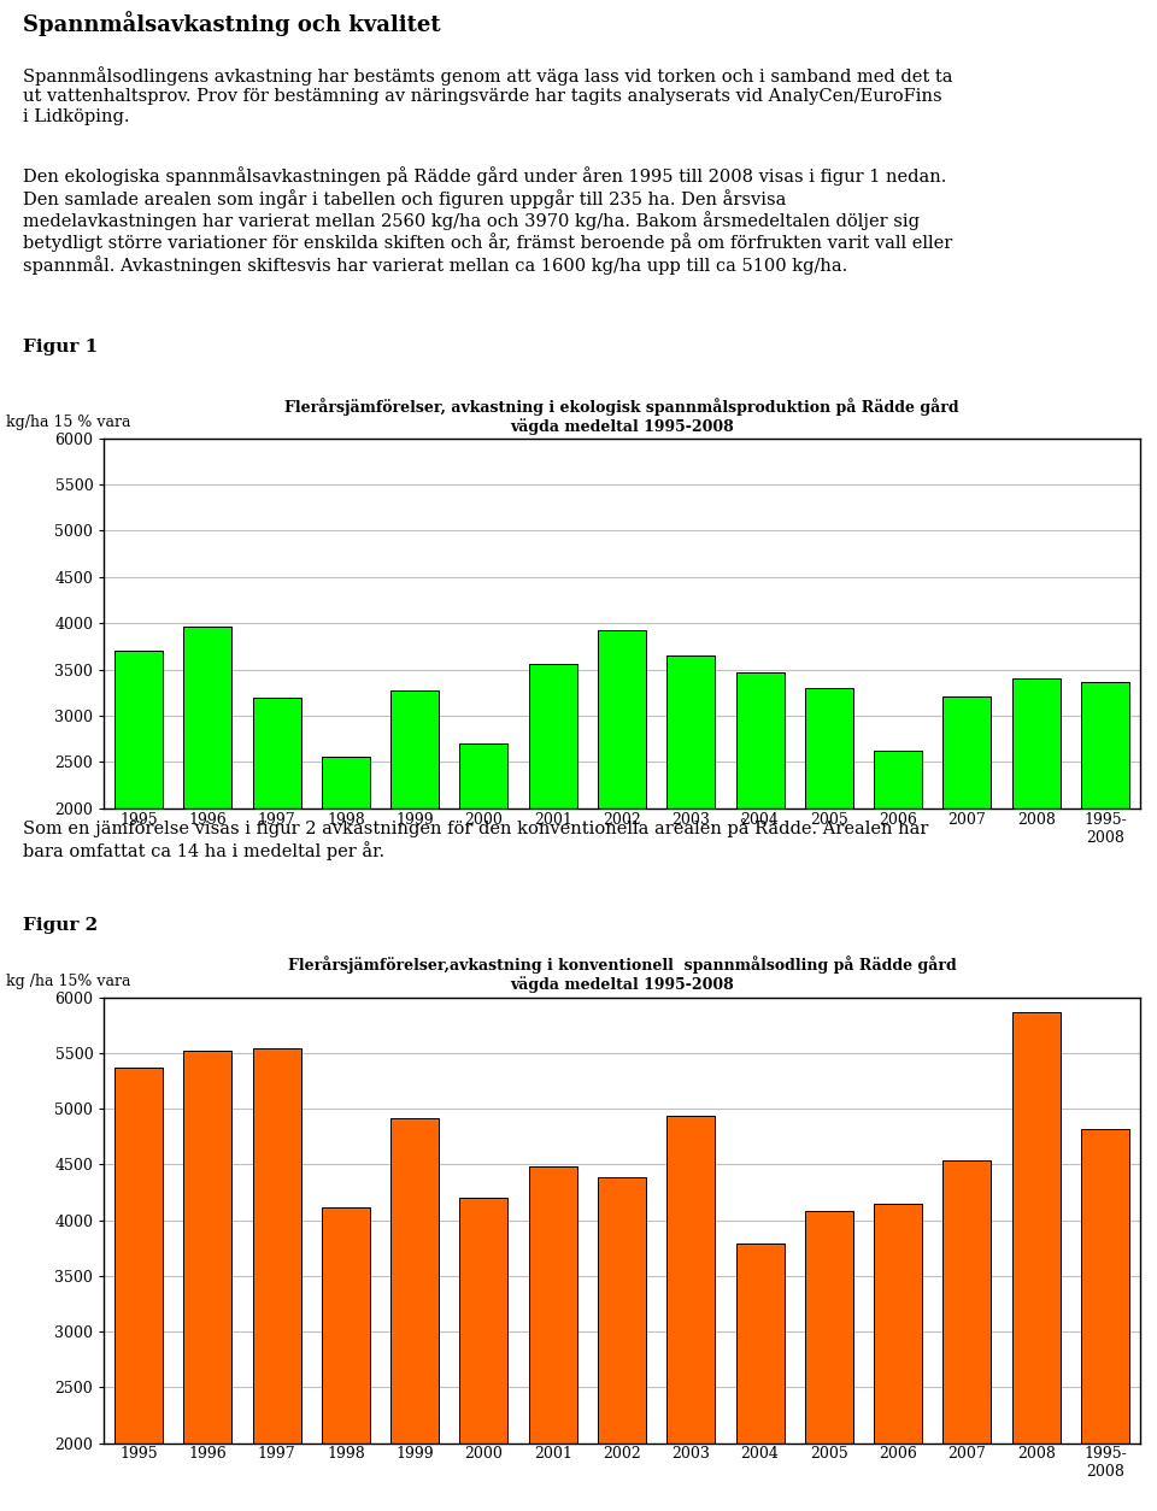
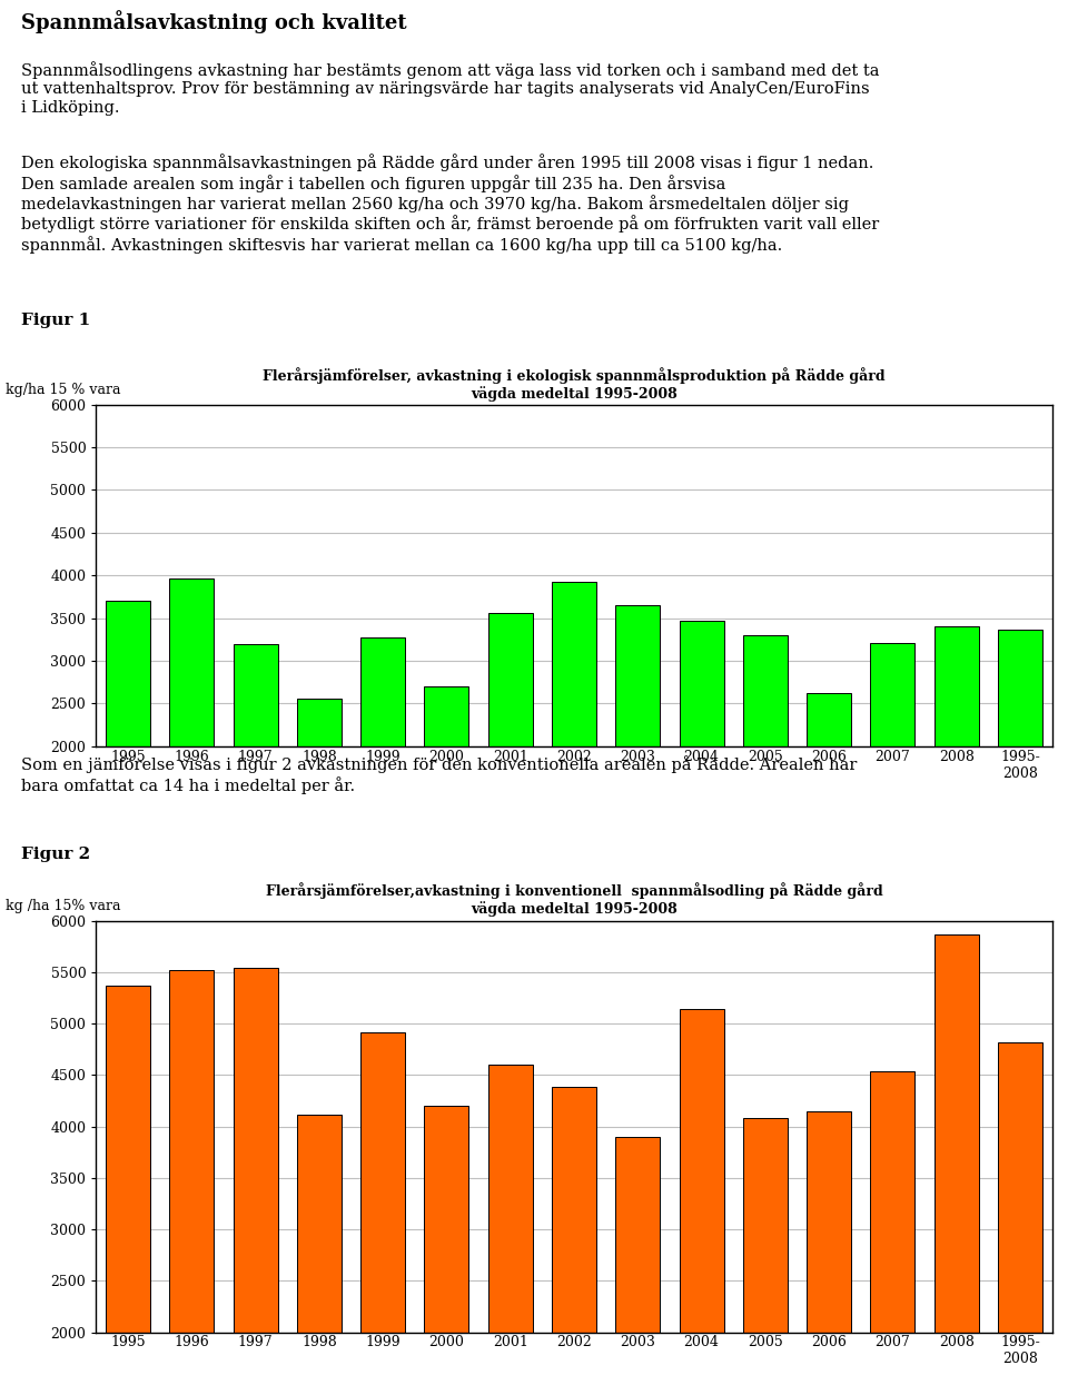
2001: 4480 -> 4600
2003: 4940 -> 3900
2004: 3790 -> 5140
